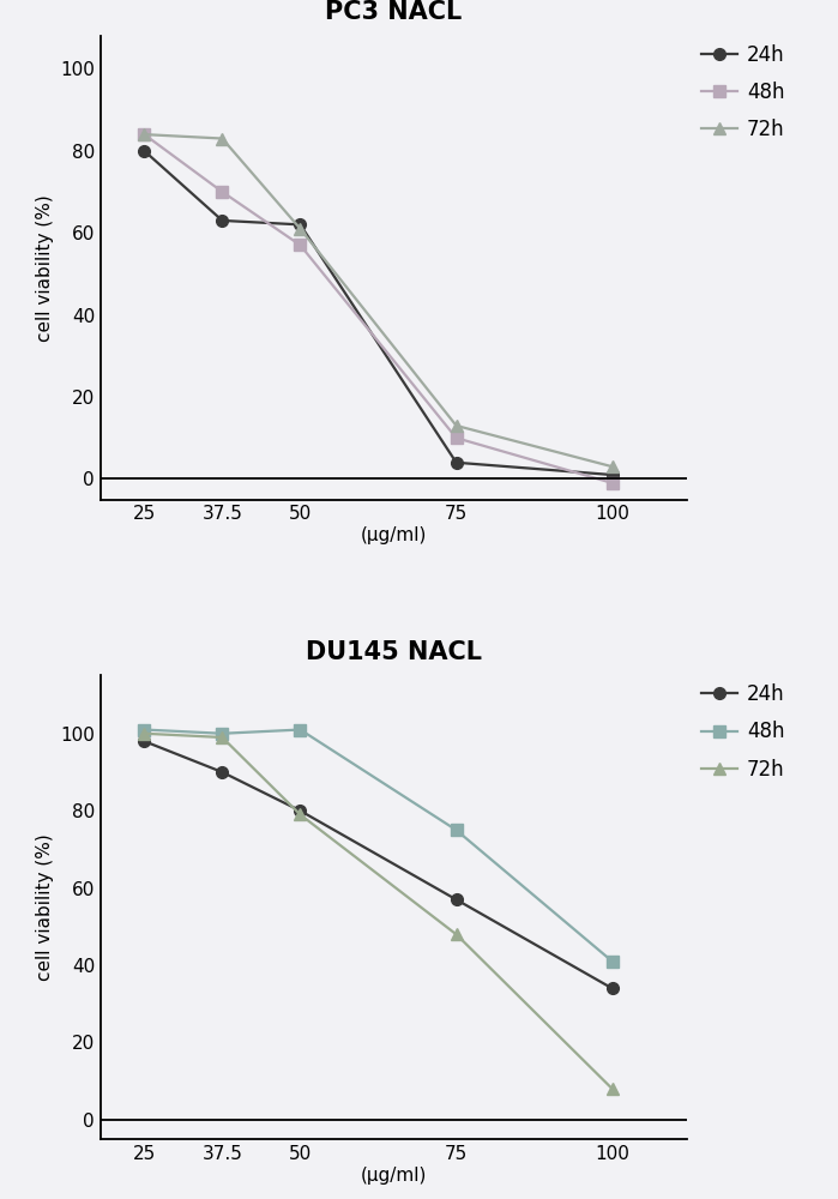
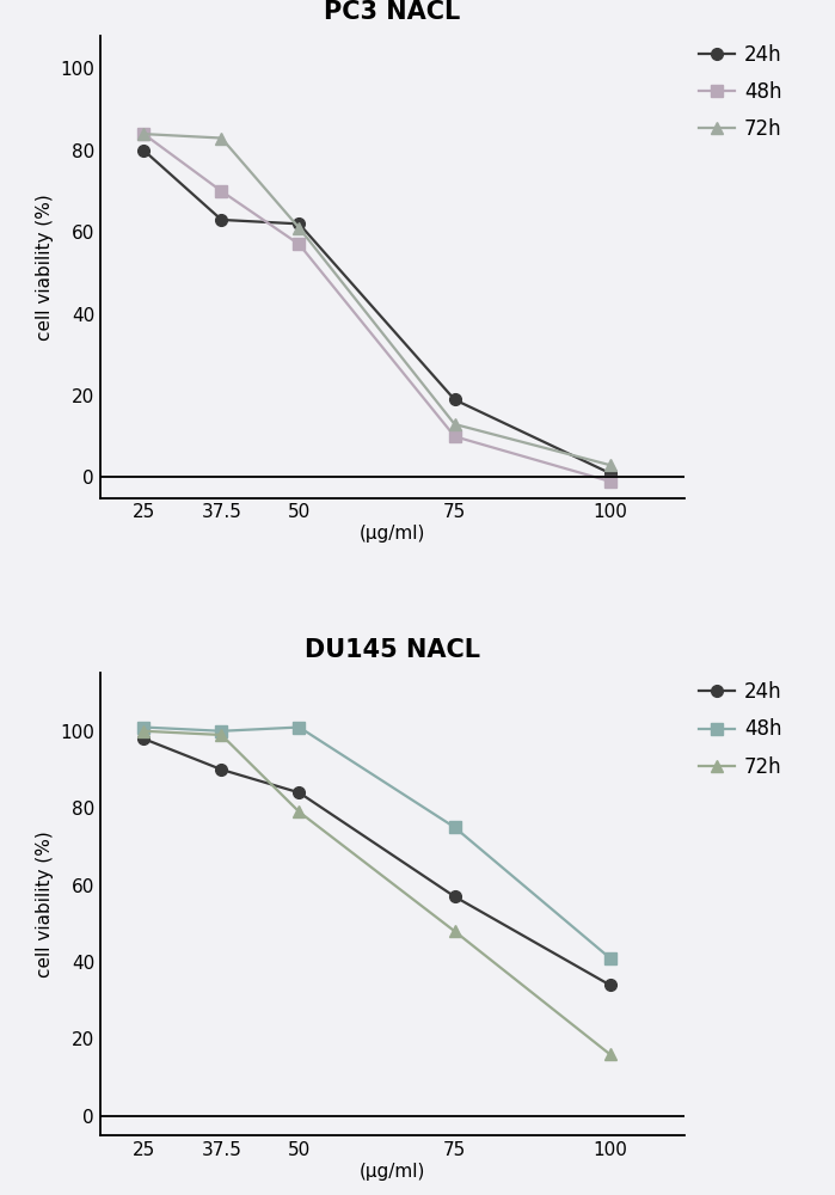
PC3 NACL/24h/75: 4 -> 19
DU145 NACL/24h/50: 80 -> 84
DU145 NACL/72h/100: 8 -> 16
